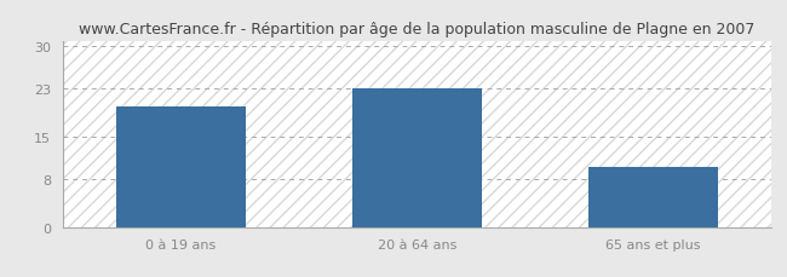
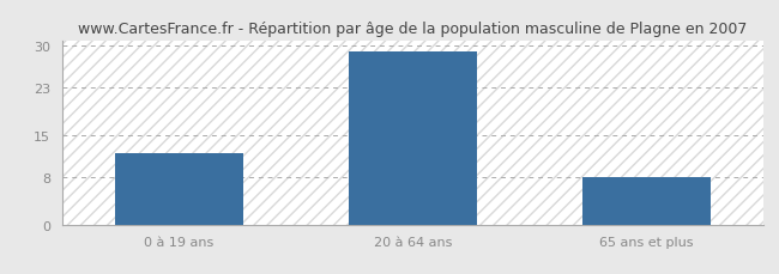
0 à 19 ans: 20 -> 12
20 à 64 ans: 23 -> 29
65 ans et plus: 10 -> 8
